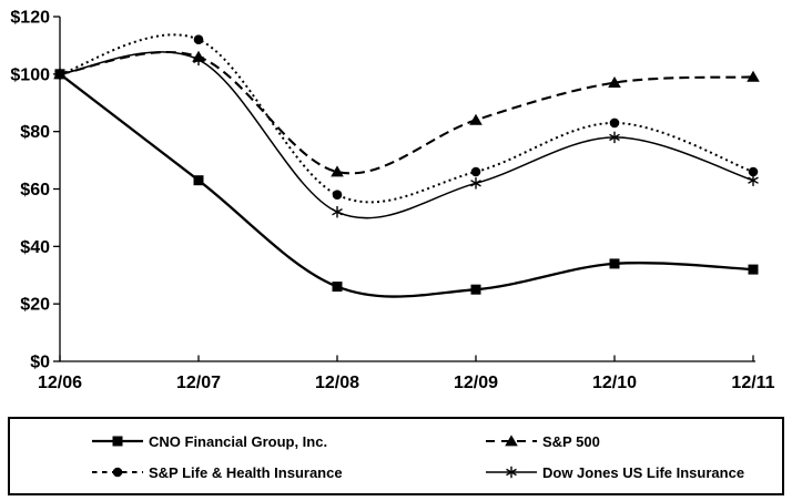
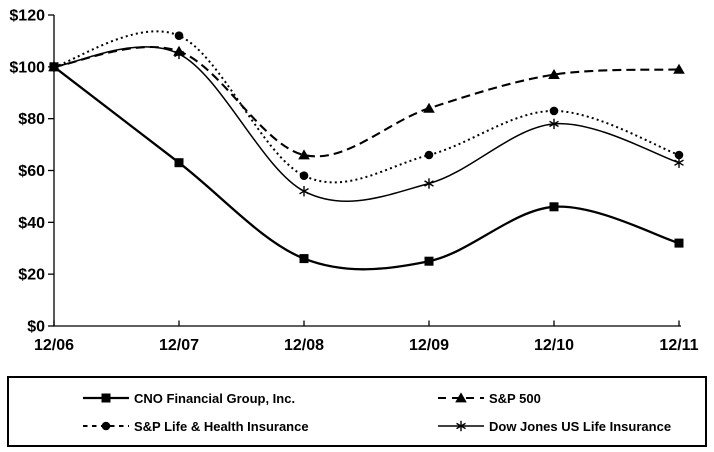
Dow Jones US Life Insurance/12/09: $62 -> $55
CNO Financial Group, Inc./12/10: $34 -> $46
